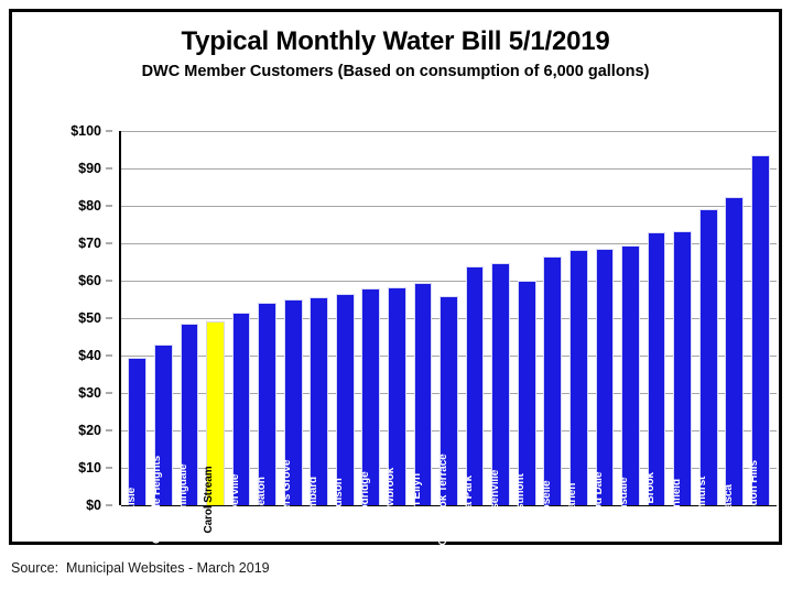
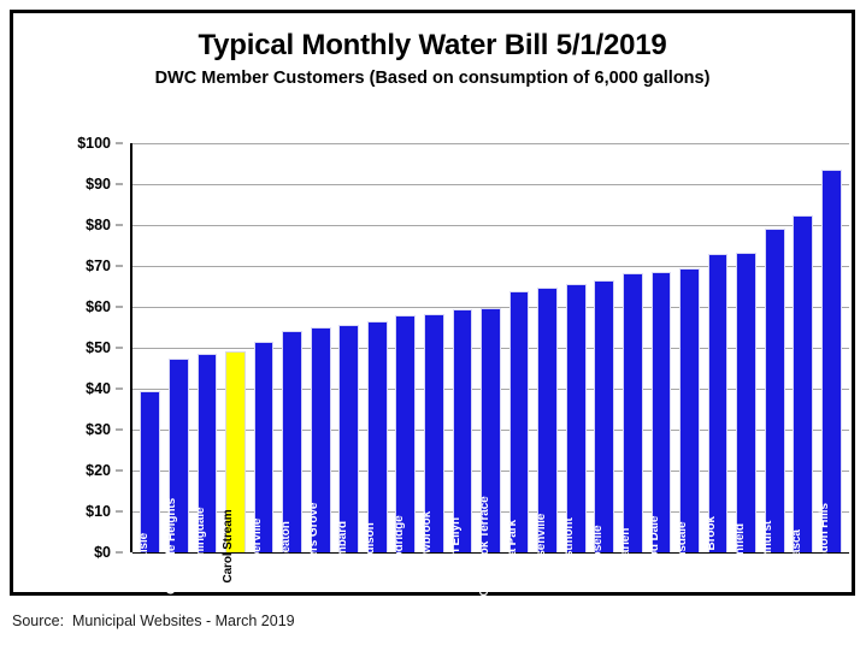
Glendale Heights: $43 -> $47
Oakbrook Terrace: $56 -> $60
Westmont: $60 -> $66
